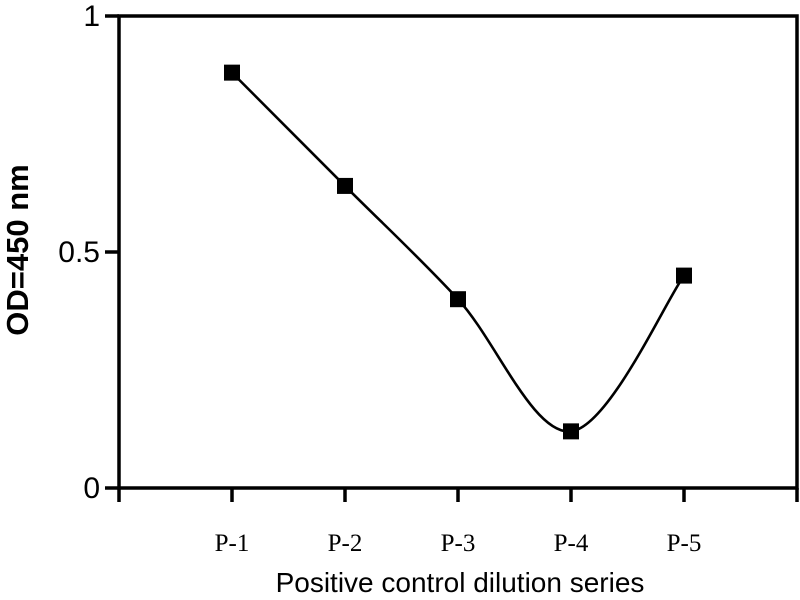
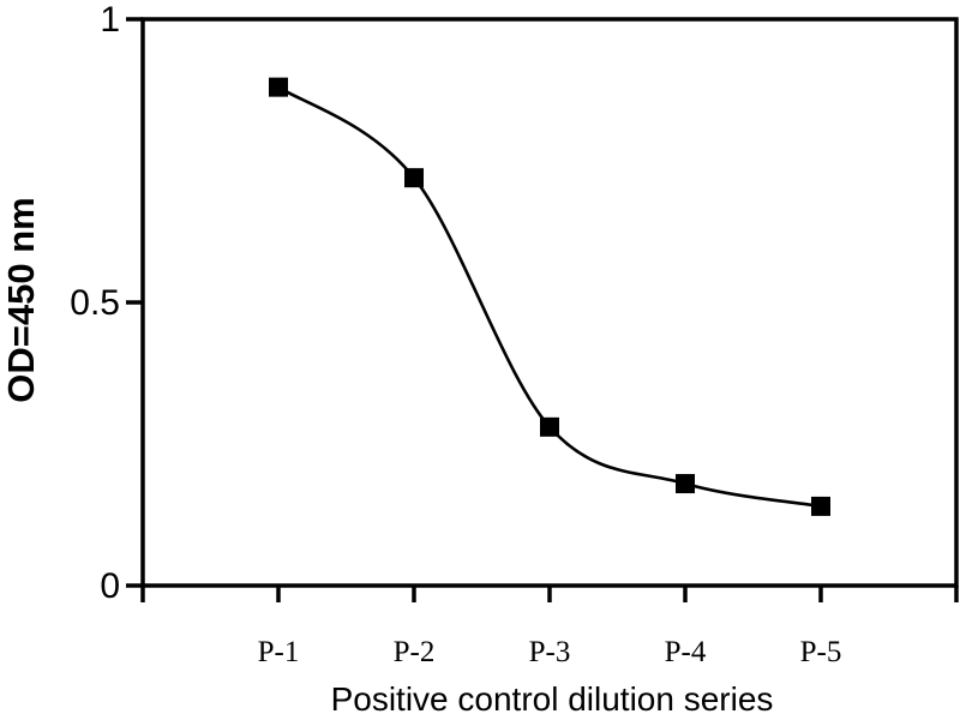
P-2: 0.64 -> 0.72
P-3: 0.40 -> 0.28
P-4: 0.12 -> 0.18
P-5: 0.45 -> 0.14
